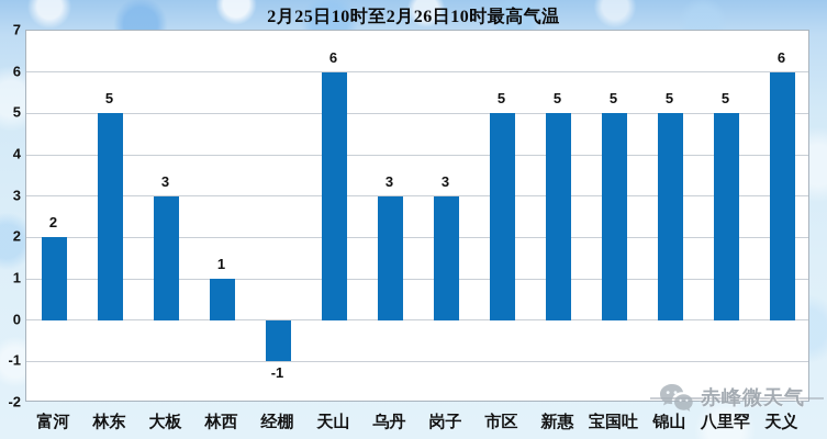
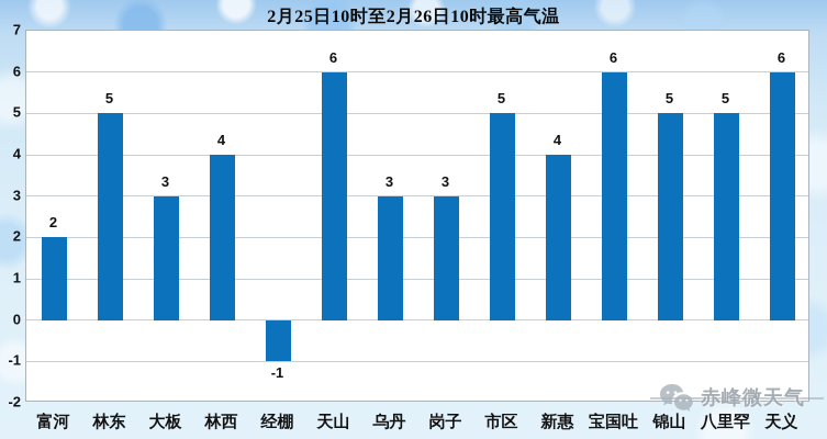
林西: 1 -> 4
新惠: 5 -> 4
宝国吐: 5 -> 6
